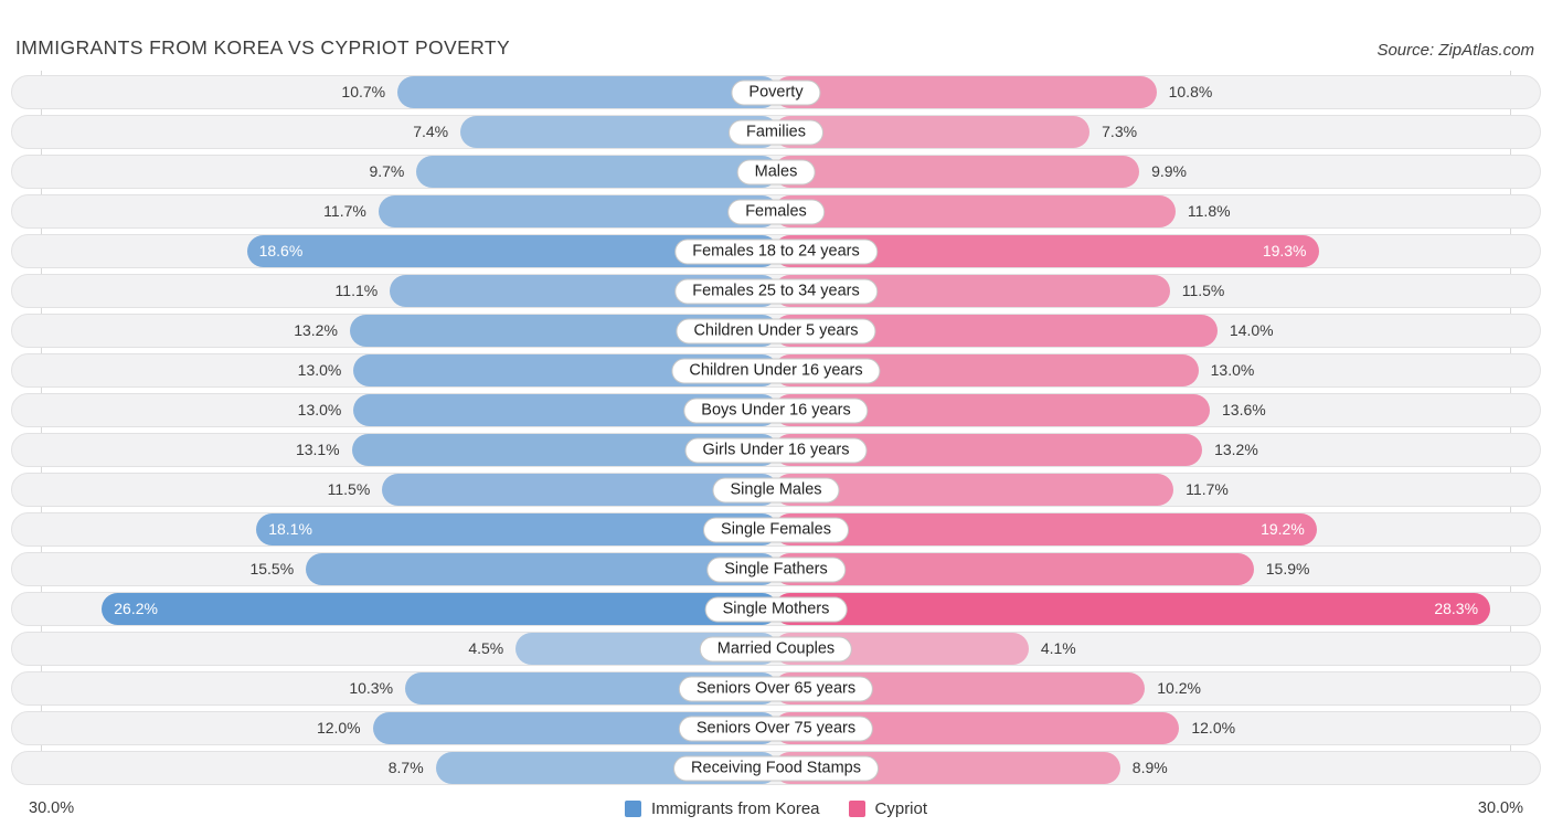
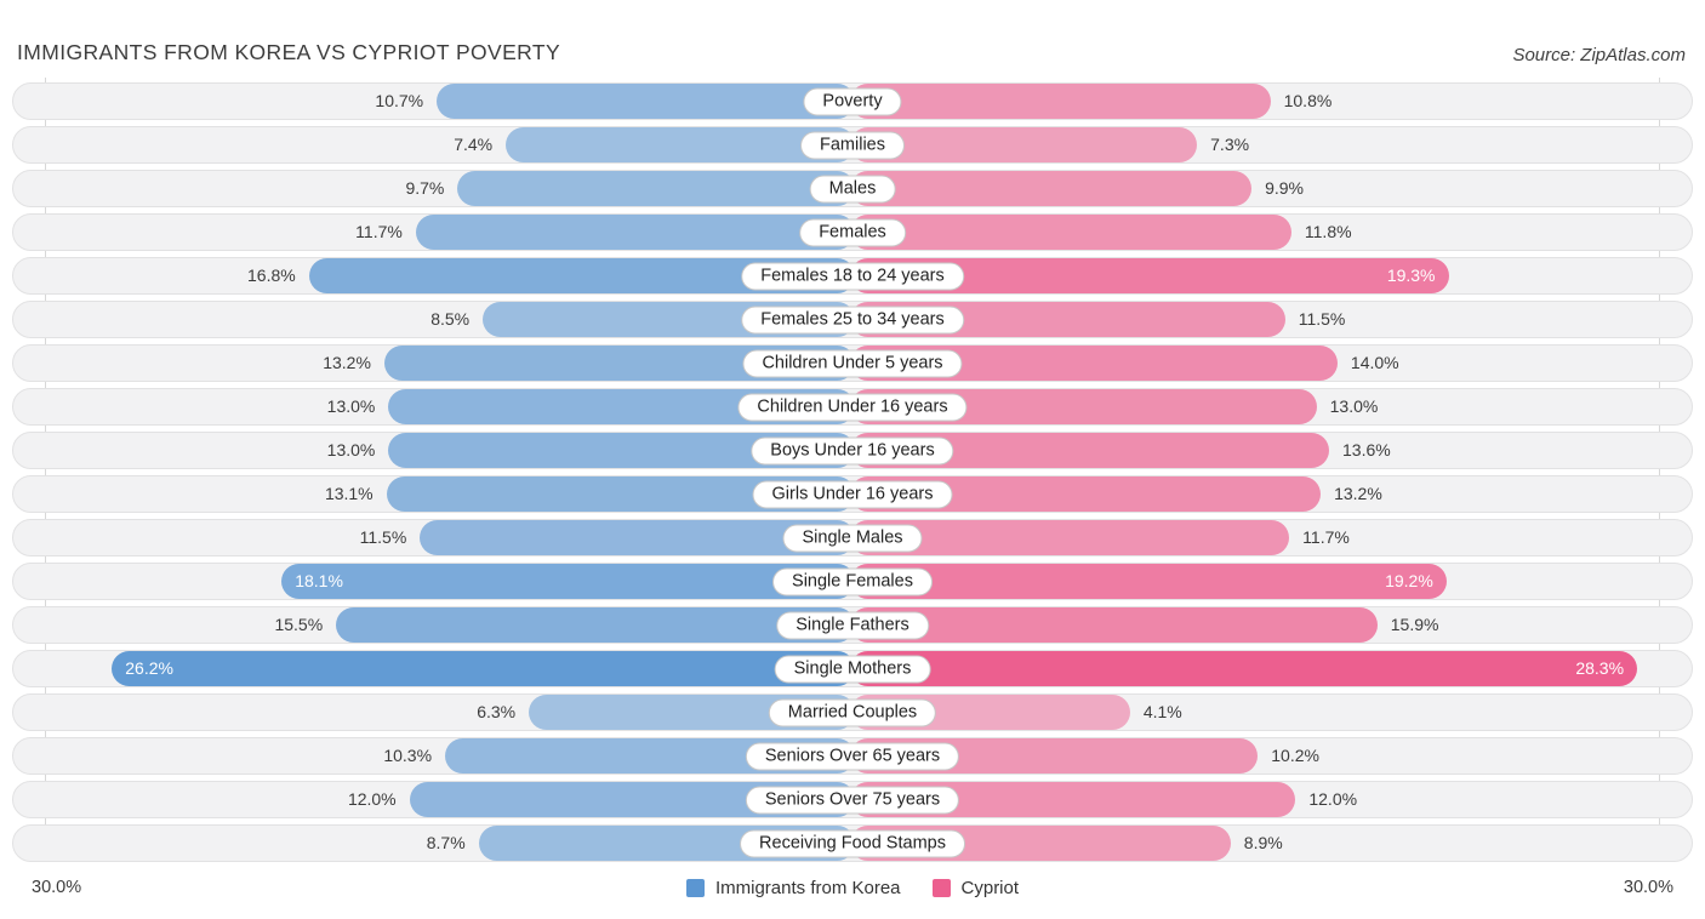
Immigrants from Korea/Females 18 to 24 years: 18.6% -> 16.8%
Immigrants from Korea/Females 25 to 34 years: 11.1% -> 8.5%
Immigrants from Korea/Married Couples: 4.5% -> 6.3%
